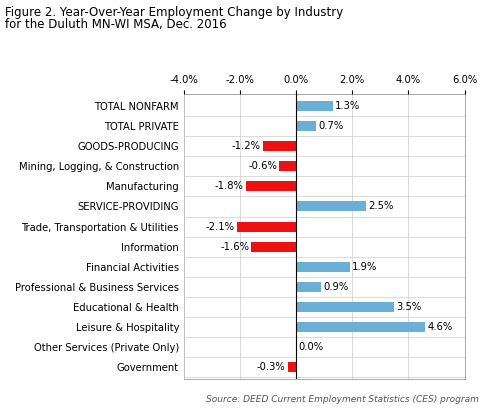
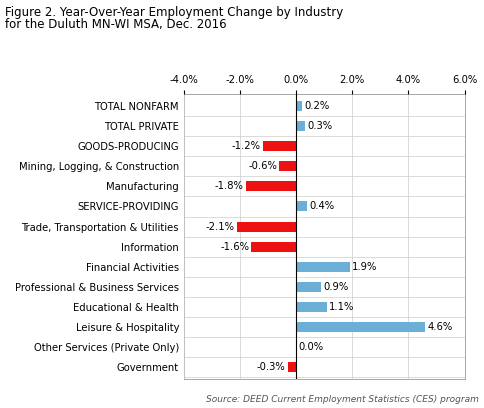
TOTAL NONFARM: 1.3% -> 0.2%
TOTAL PRIVATE: 0.7% -> 0.3%
SERVICE-PROVIDING: 2.5% -> 0.4%
Educational & Health: 3.5% -> 1.1%
